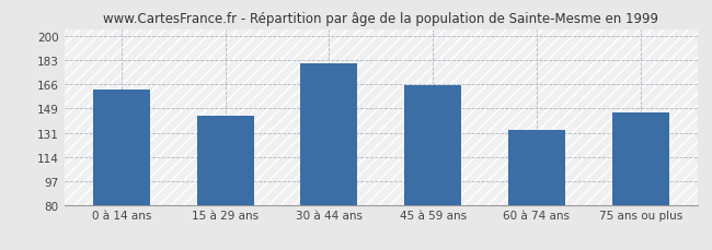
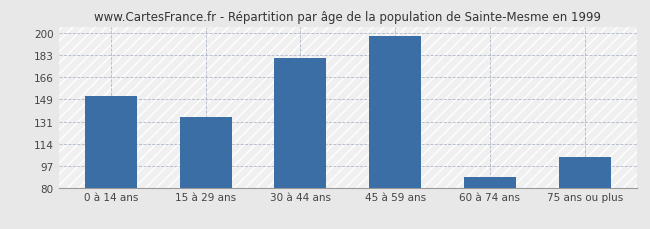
0 à 14 ans: 162 -> 151
15 à 29 ans: 143 -> 135
45 à 59 ans: 165 -> 198
60 à 74 ans: 133 -> 88
75 ans ou plus: 146 -> 104
